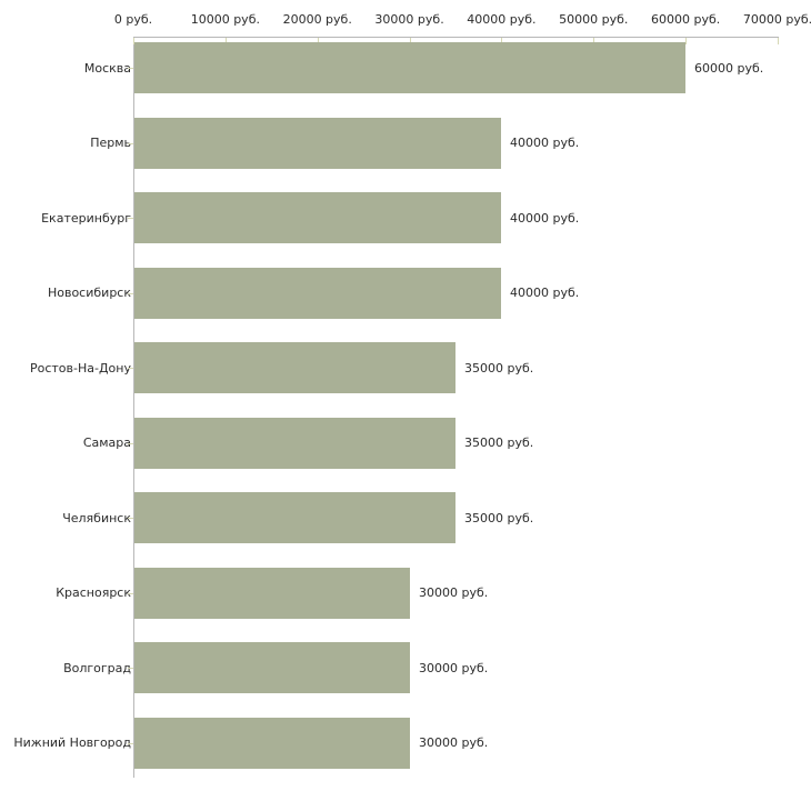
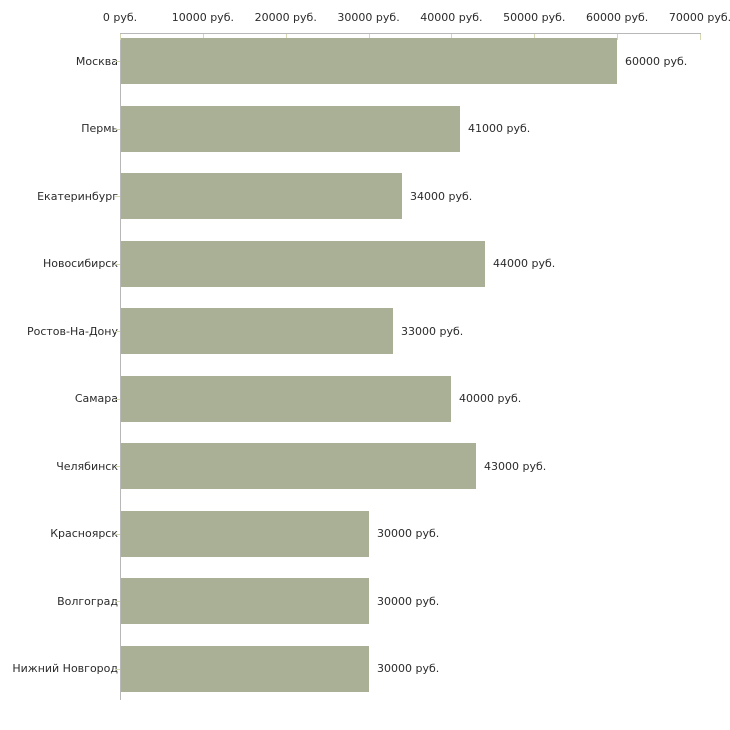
Пермь: 40000 -> 41000
Екатеринбург: 40000 -> 34000
Новосибирск: 40000 -> 44000
Ростов-На-Дону: 35000 -> 33000
Самара: 35000 -> 40000
Челябинск: 35000 -> 43000
